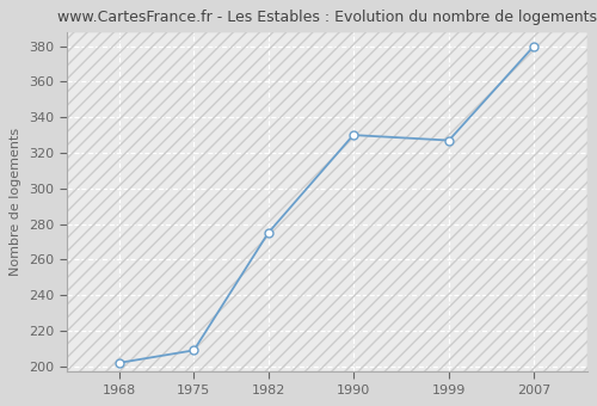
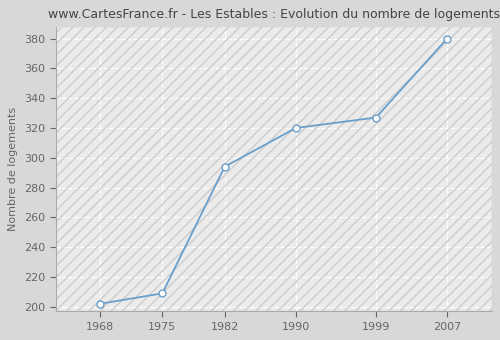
1982: 275 -> 294
1990: 330 -> 320
